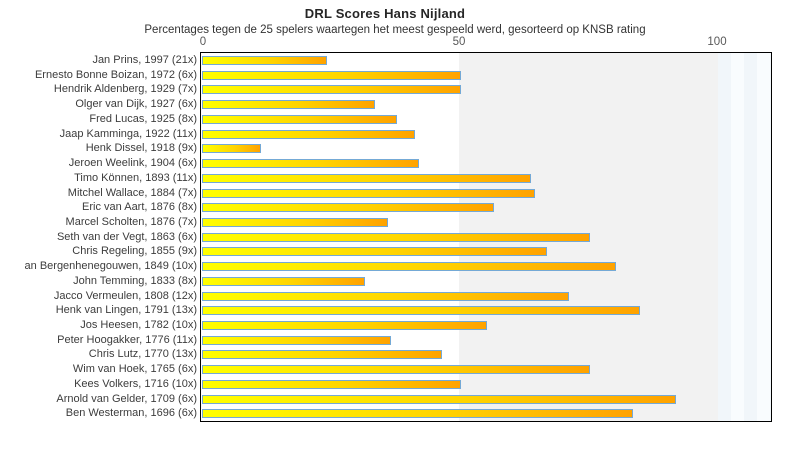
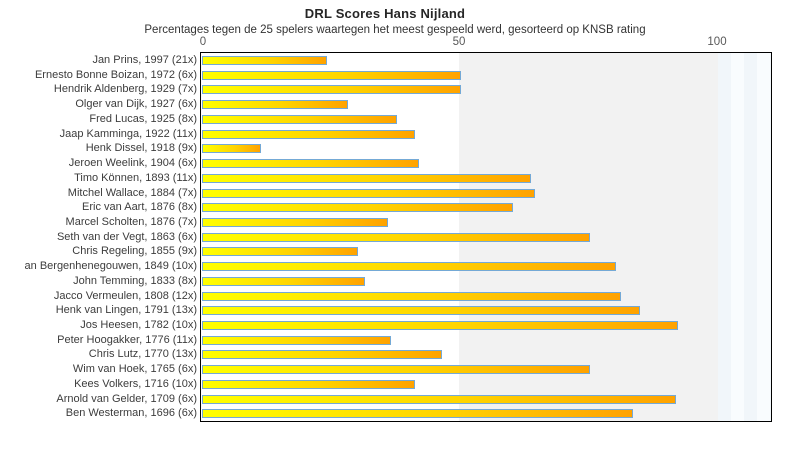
Olger van Dijk, 1927 (6x): 33 -> 28
Eric van Aart, 1876 (8x): 56 -> 60
Chris Regeling, 1855 (9x): 67 -> 30
Jacco Vermeulen, 1808 (12x): 71 -> 81
Jos Heesen, 1782 (10x): 55 -> 92
Kees Volkers, 1716 (10x): 50 -> 41
